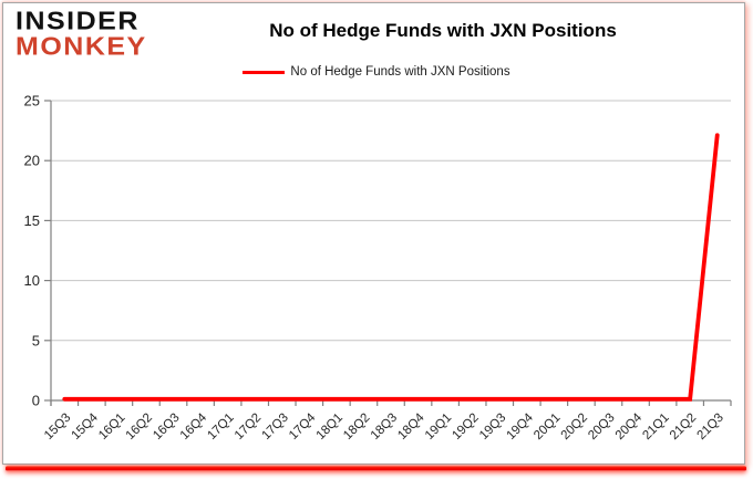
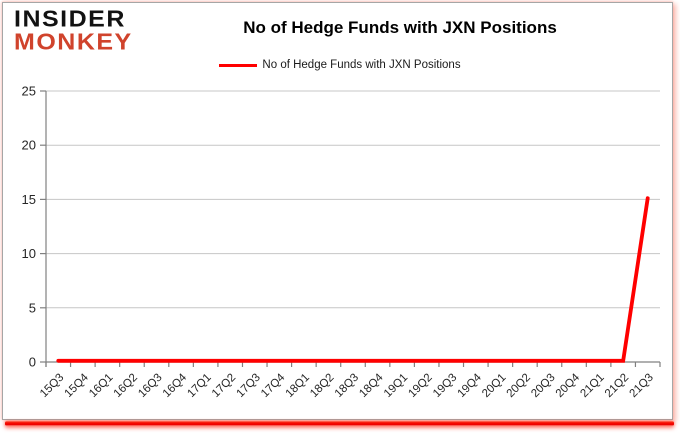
21Q3: 22 -> 15
